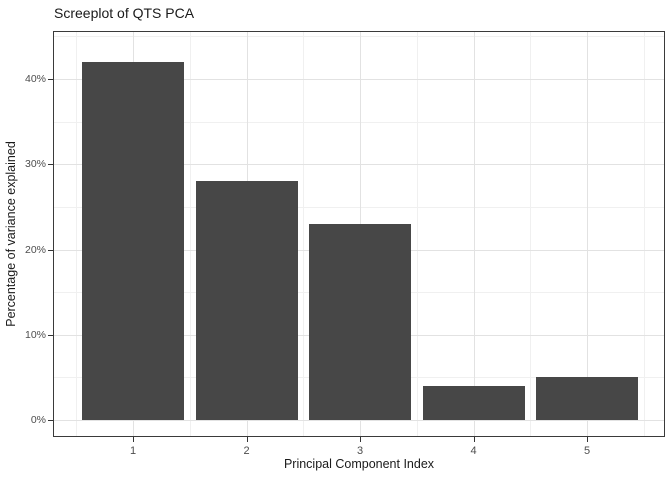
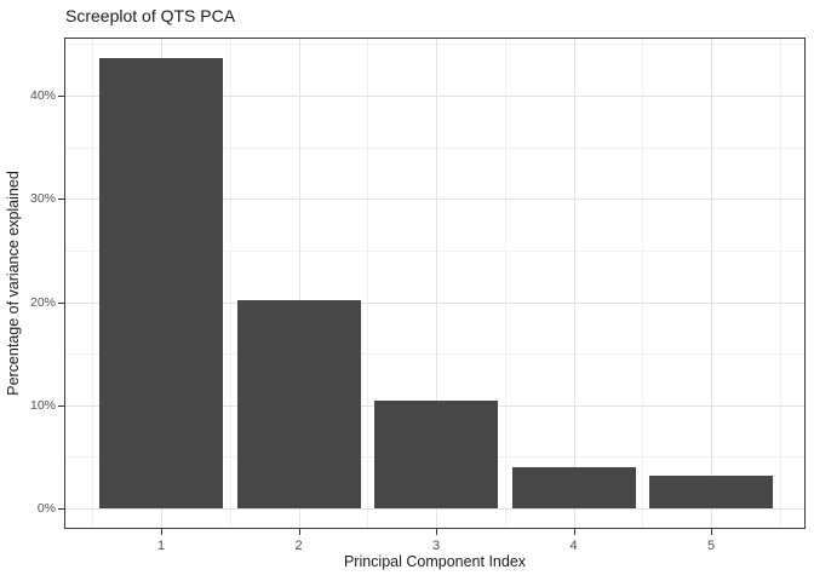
1: 42% -> 44%
2: 28% -> 20%
3: 23% -> 10%
5: 5% -> 3%
